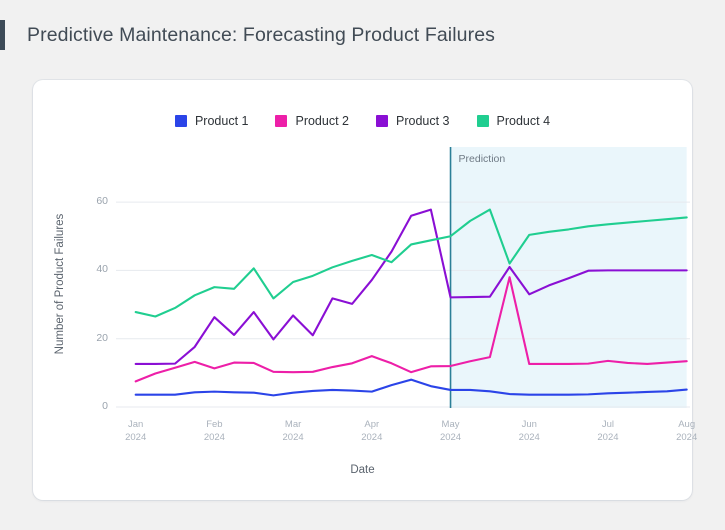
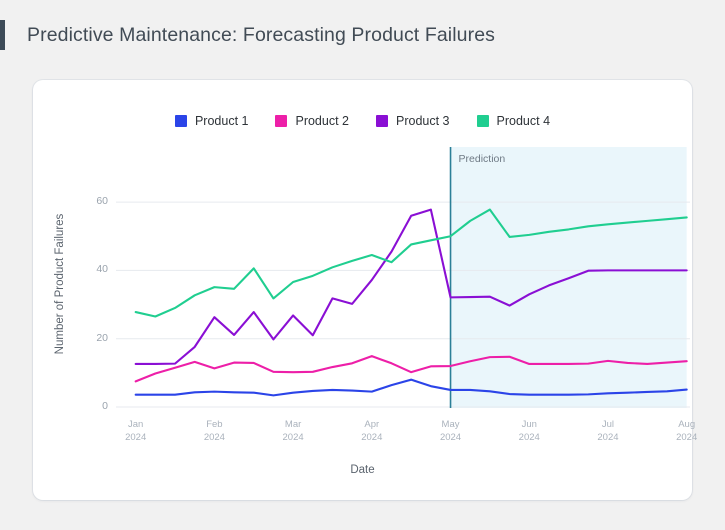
Product 2/20: 38 -> 15
Product 3/20: 41 -> 30
Product 4/20: 42 -> 50
